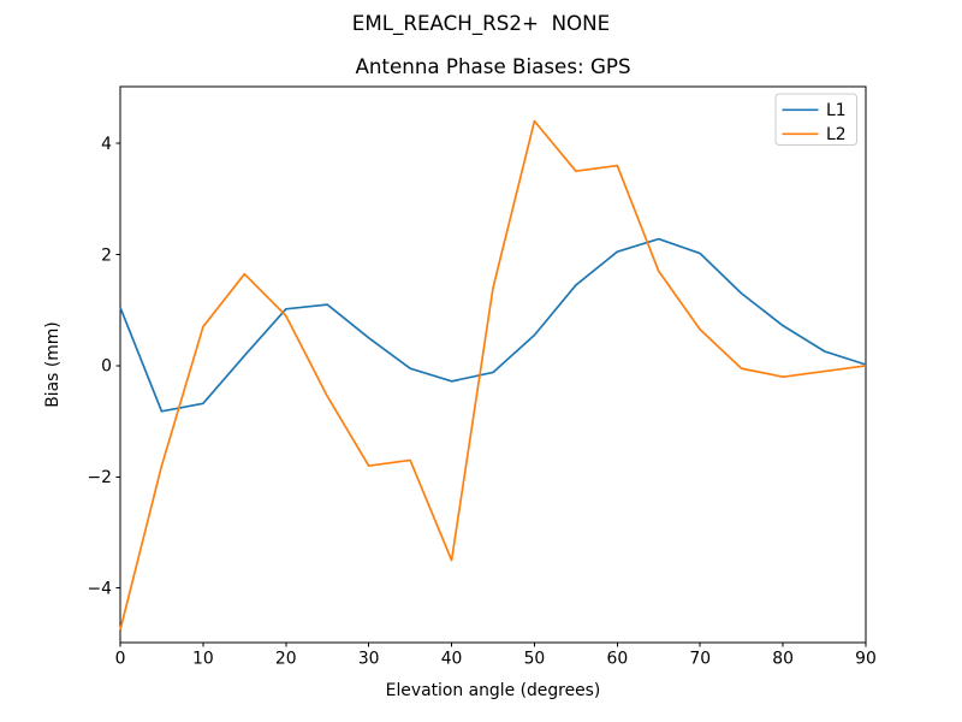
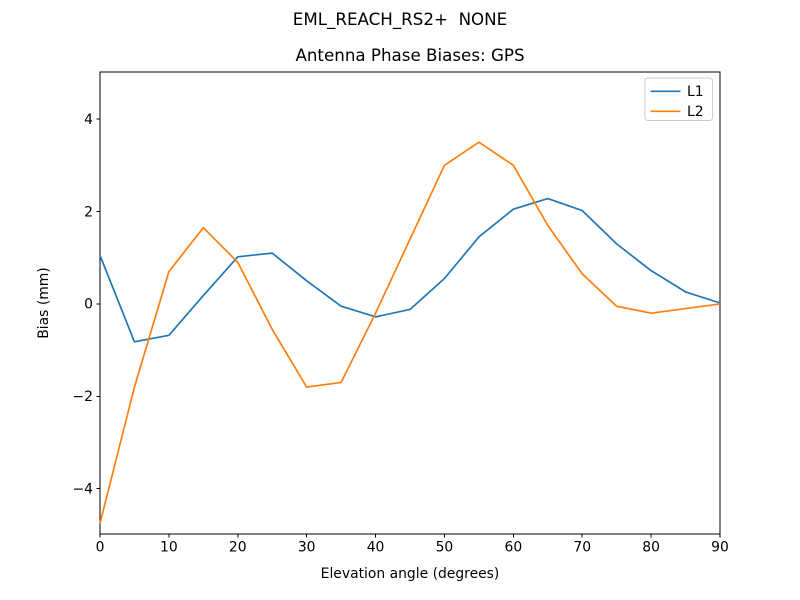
L2/40: -3.5 -> -0.2
L2/50: 4.4 -> 3.0
L2/60: 3.6 -> 3.0
